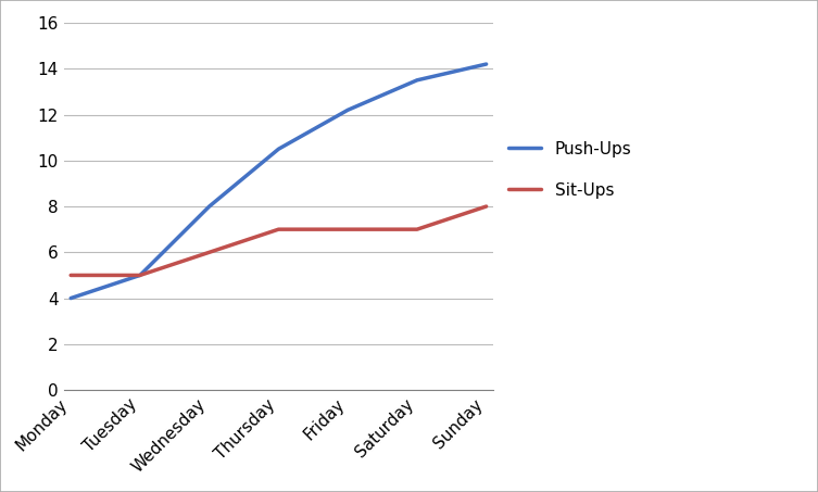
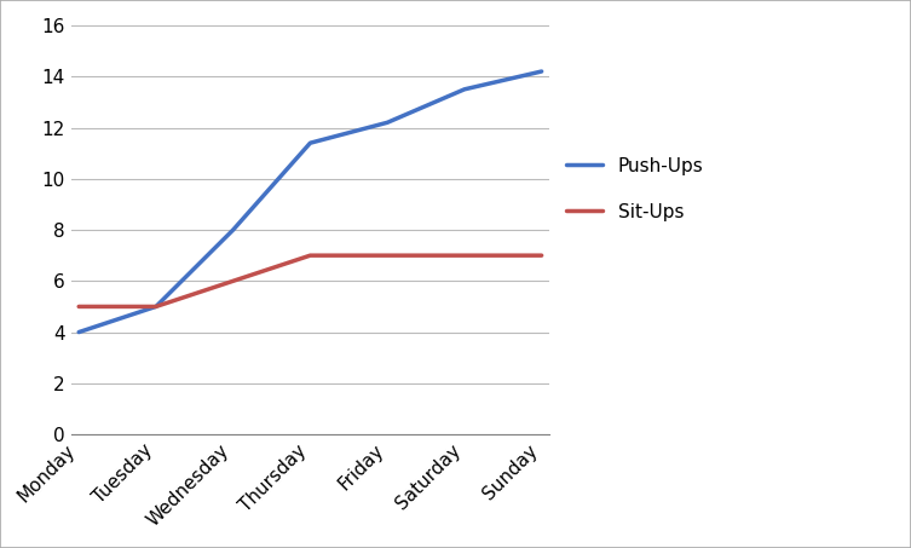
Push-Ups/Thursday: 10.5 -> 11.4
Sit-Ups/Sunday: 8 -> 7
